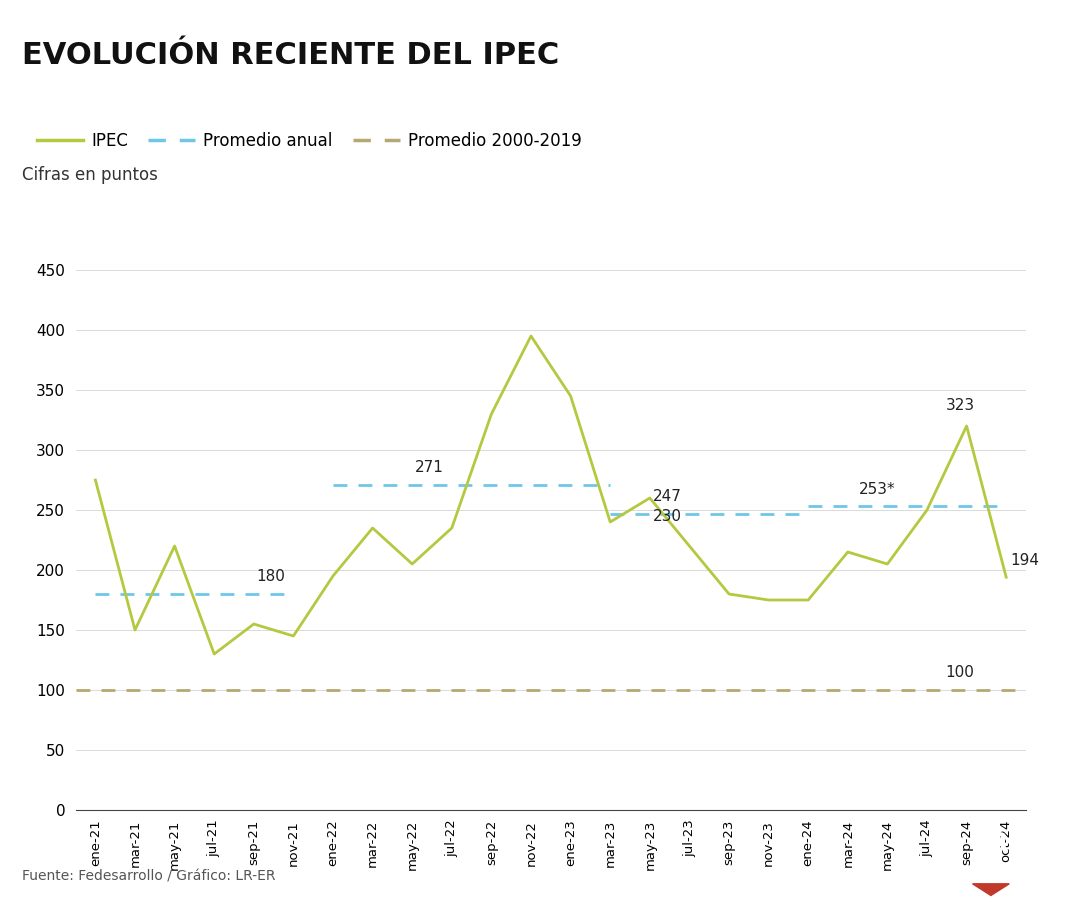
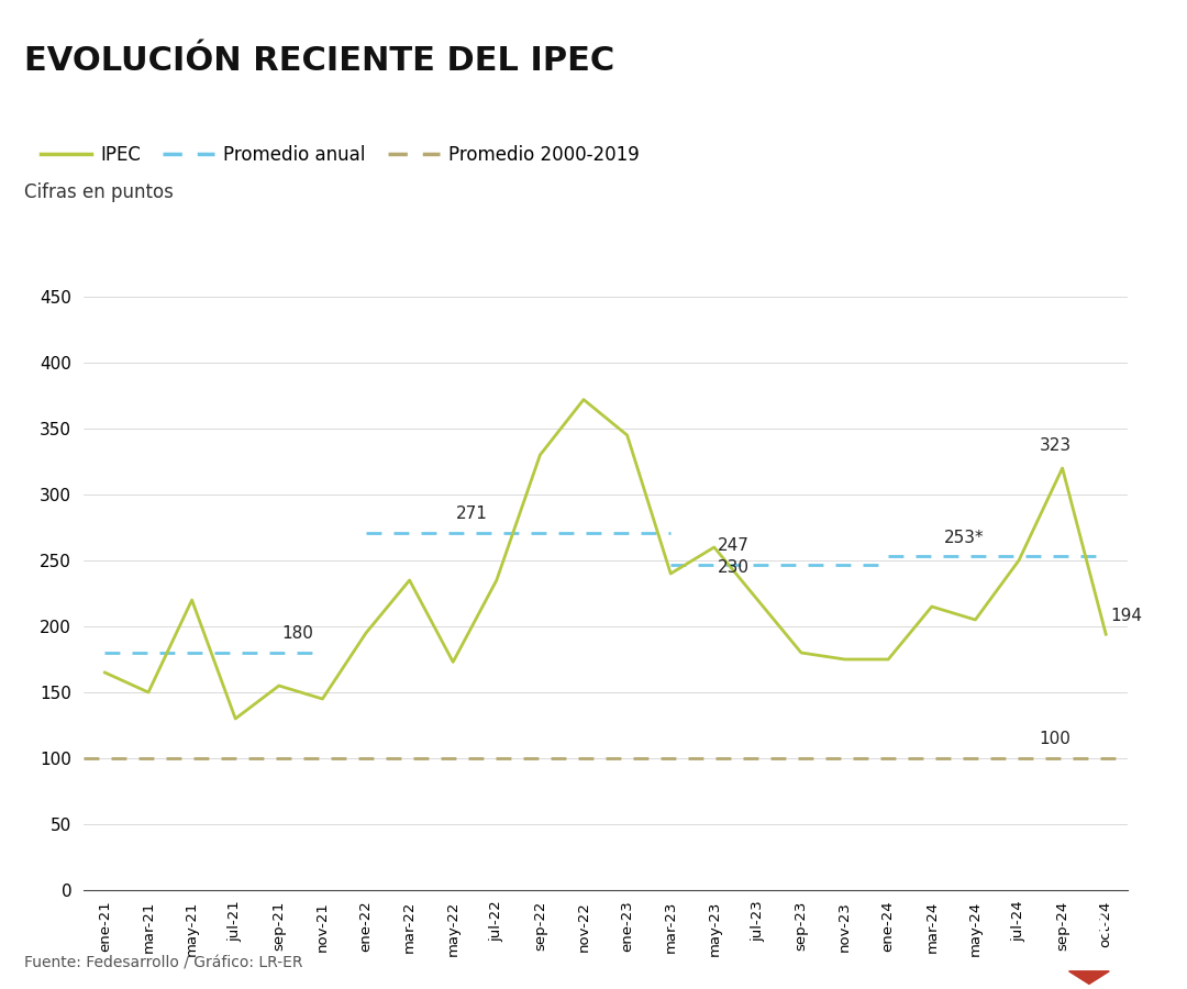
ene-21: 275 -> 165
may-22: 205 -> 173
nov-22: 395 -> 372
